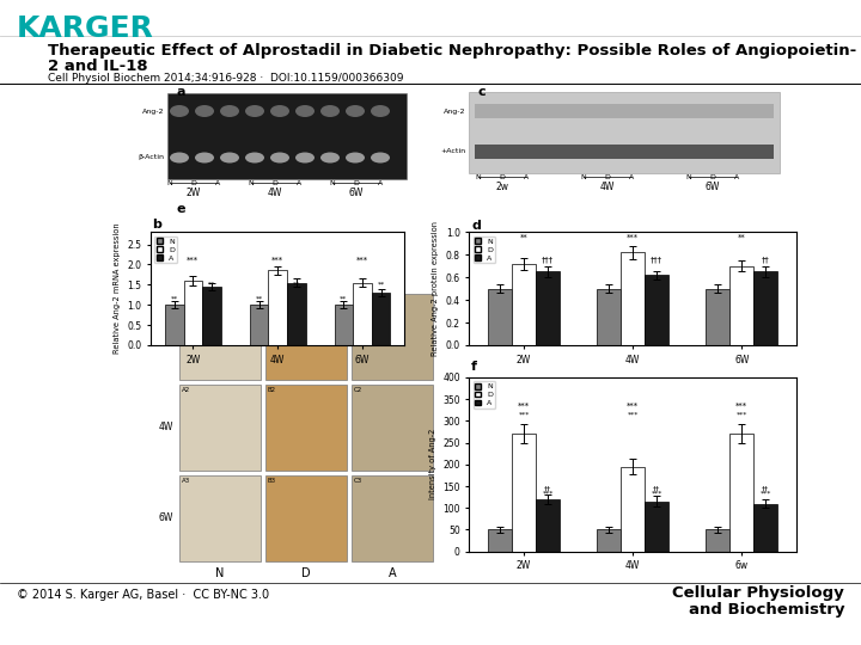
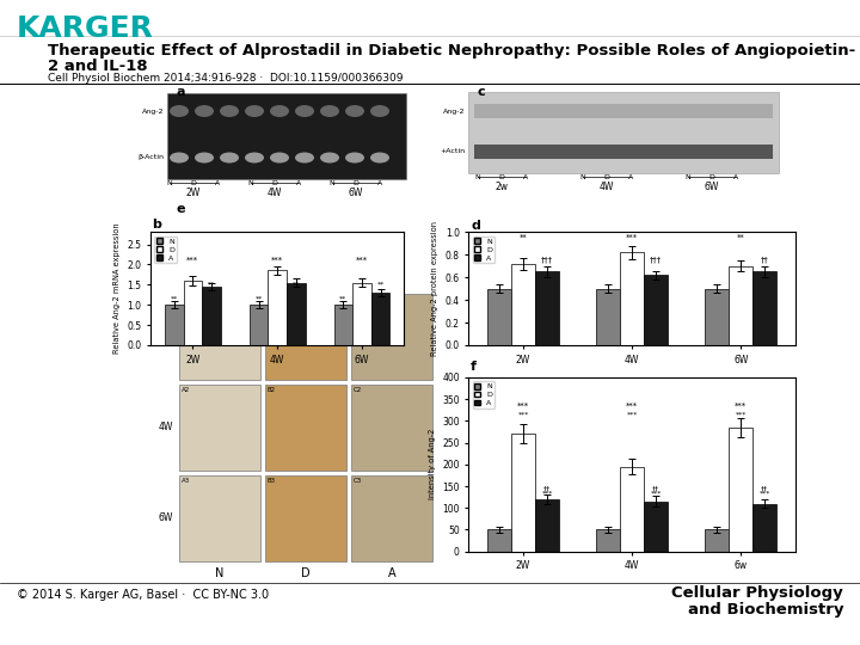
D/6w: 270 -> 285
